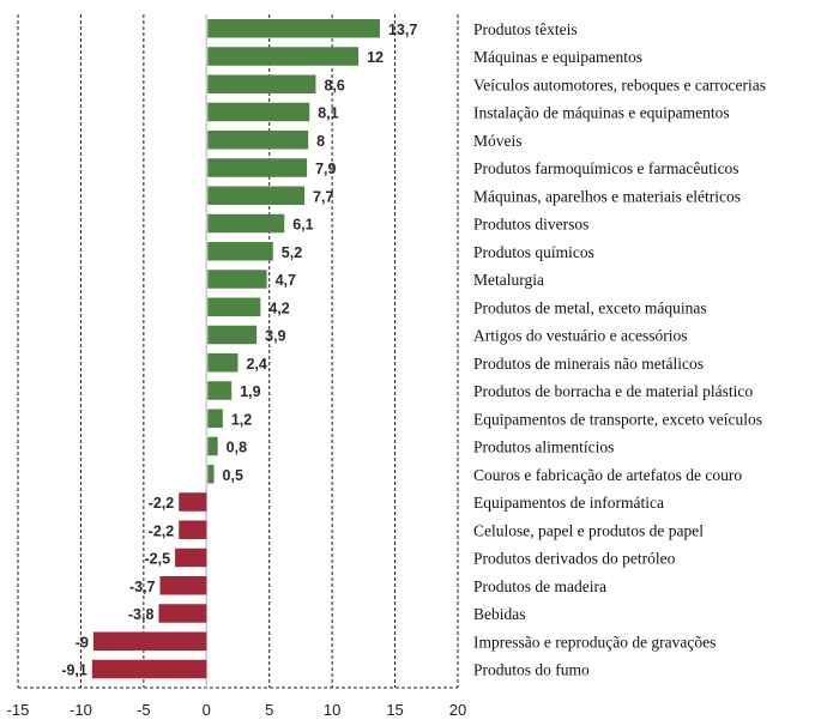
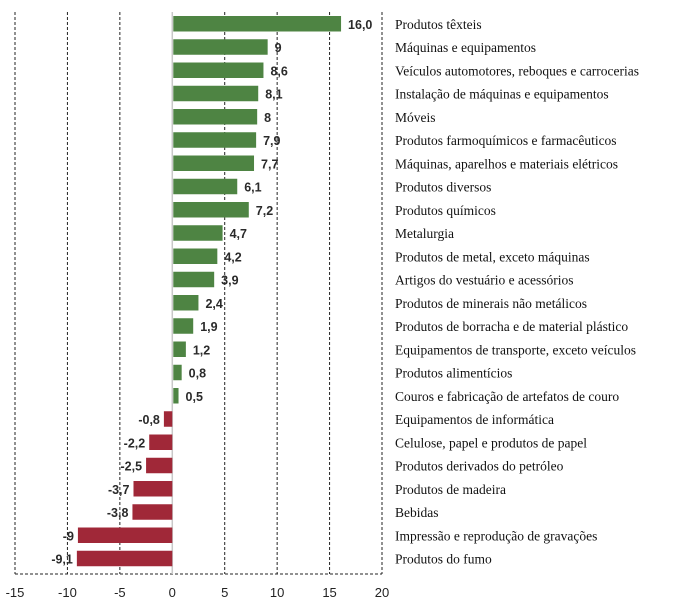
Produtos têxteis: 13,7 -> 16,0
Máquinas e equipamentos: 12 -> 9
Produtos químicos: 5,2 -> 7,2
Equipamentos de informática: -2,2 -> -0,8
